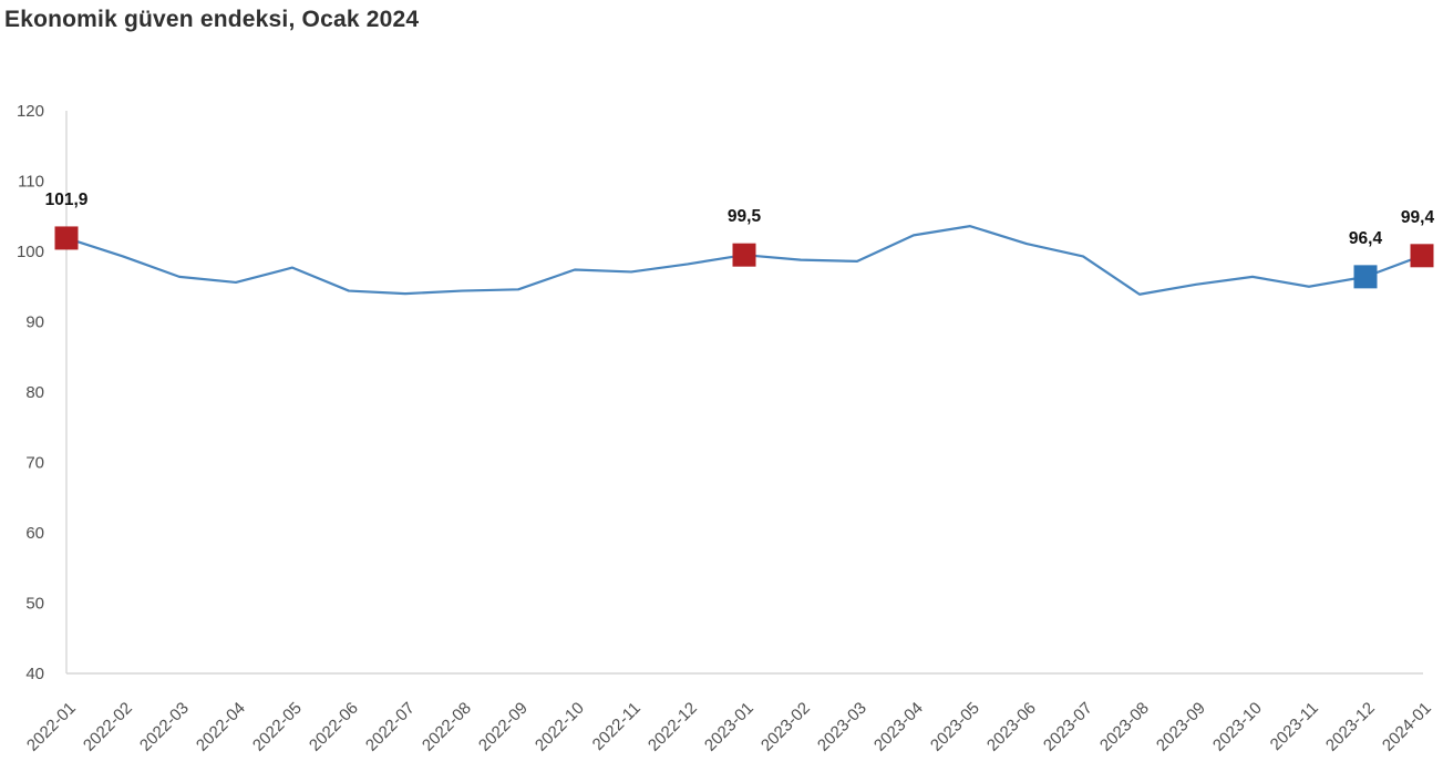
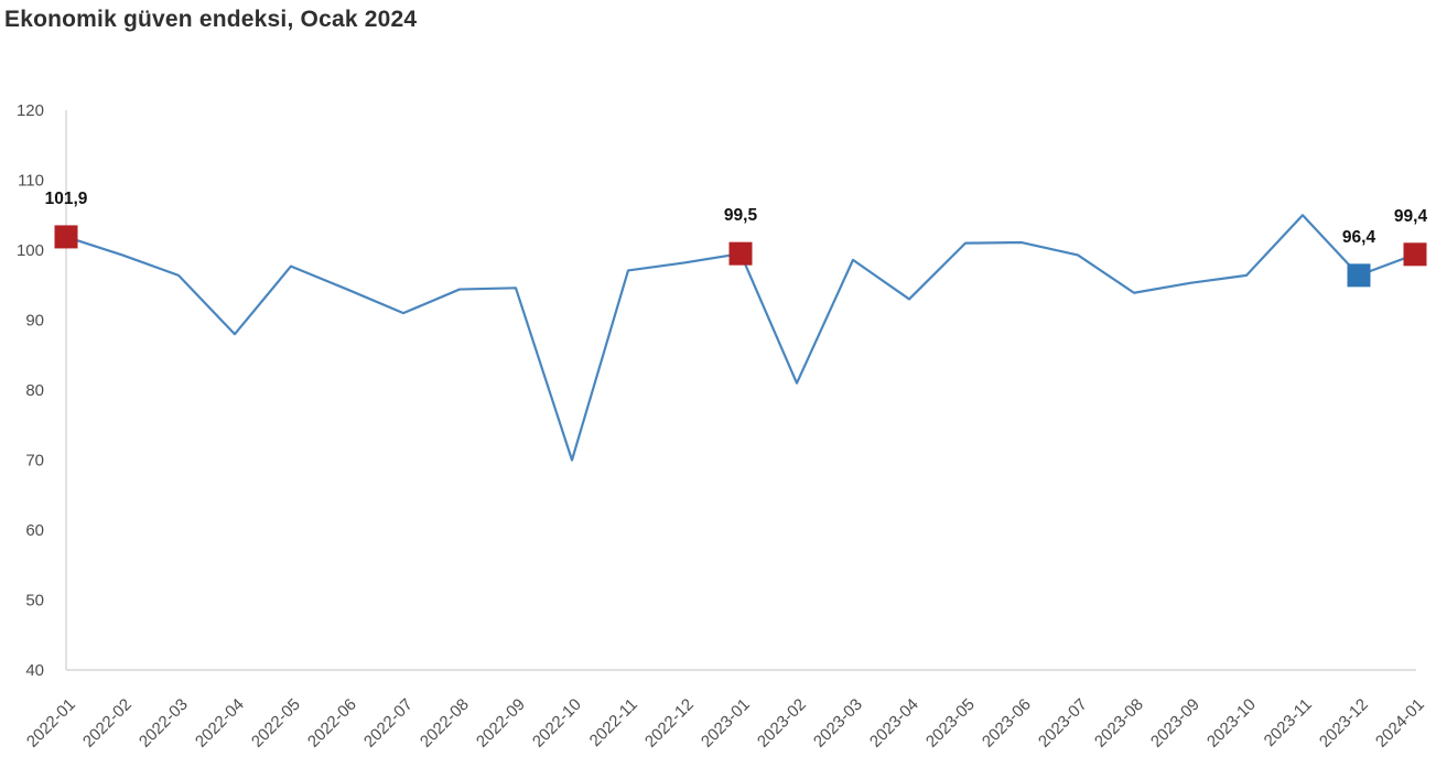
2022-04: 96 -> 88
2022-07: 94 -> 91
2022-10: 97 -> 70
2023-02: 99 -> 81
2023-04: 102 -> 93
2023-05: 104 -> 101
2023-11: 95 -> 105
